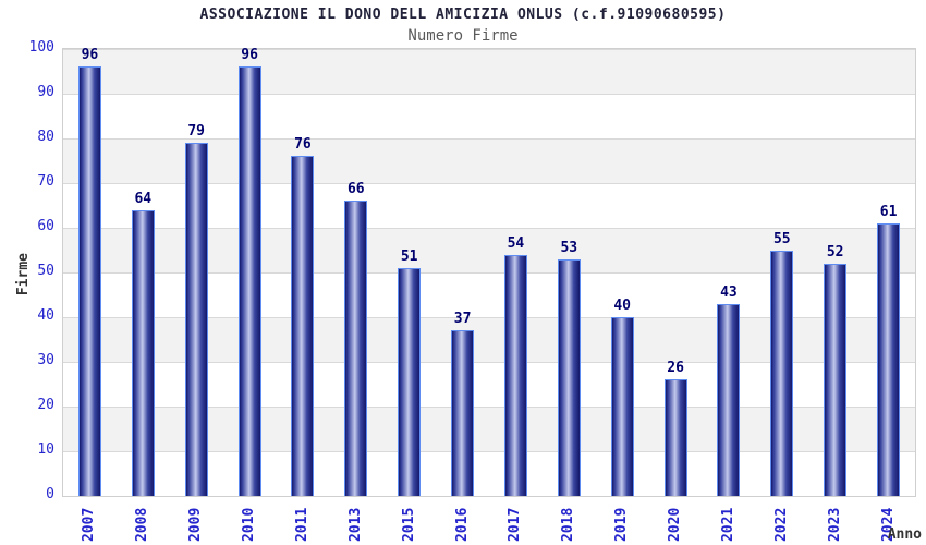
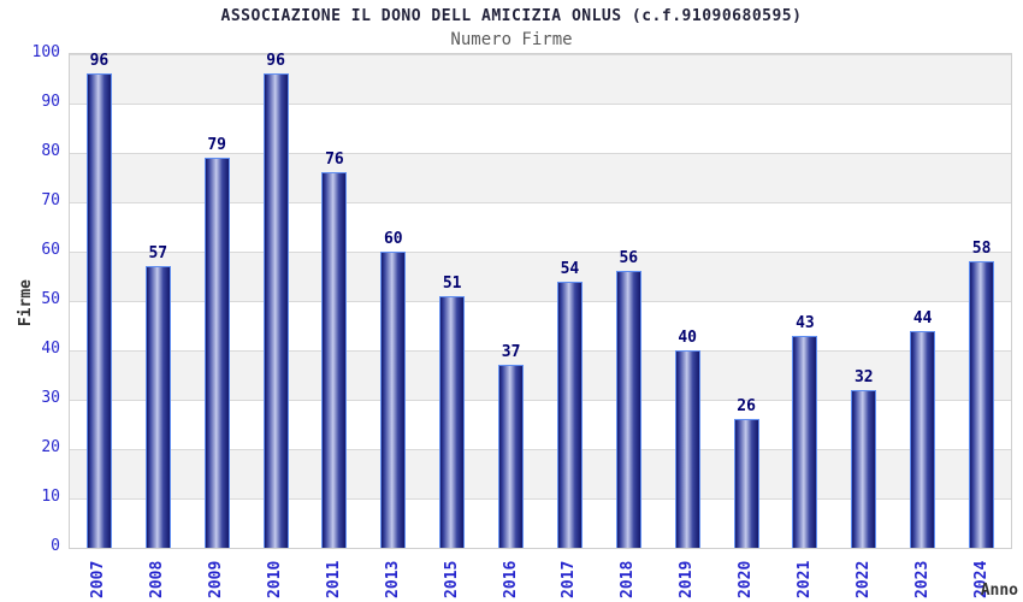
2008: 64 -> 57
2013: 66 -> 60
2018: 53 -> 56
2022: 55 -> 32
2023: 52 -> 44
2024: 61 -> 58
